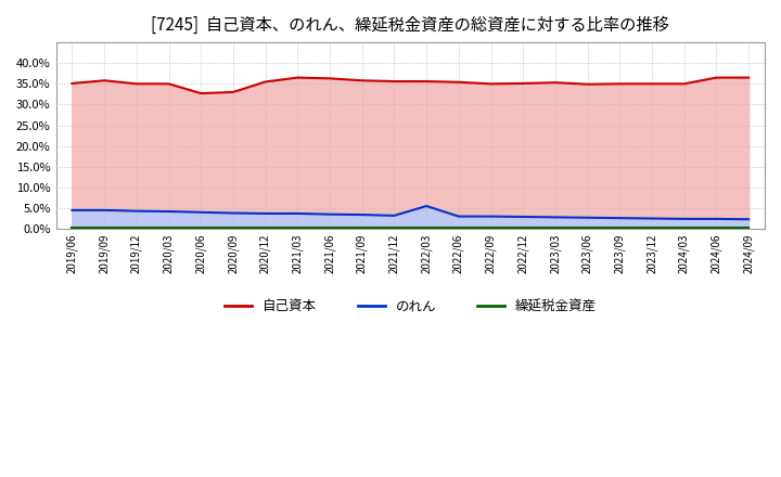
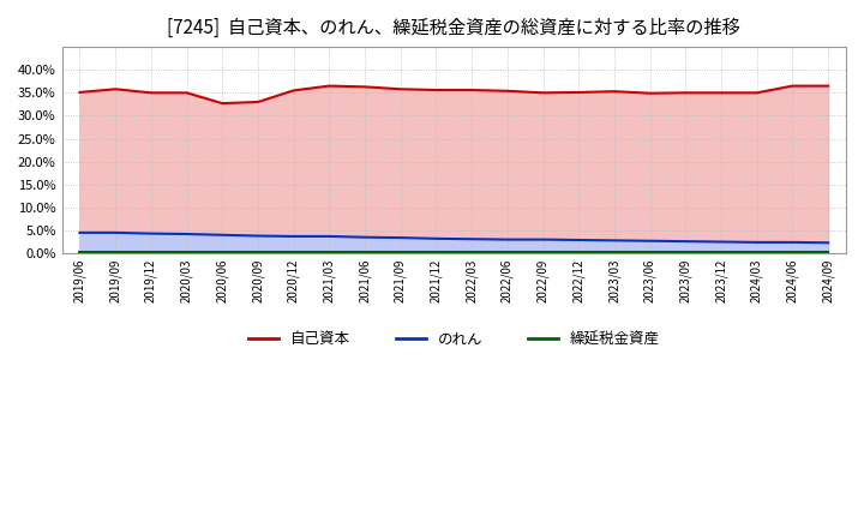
のれん/2022/03: 5.5% -> 3.1%
